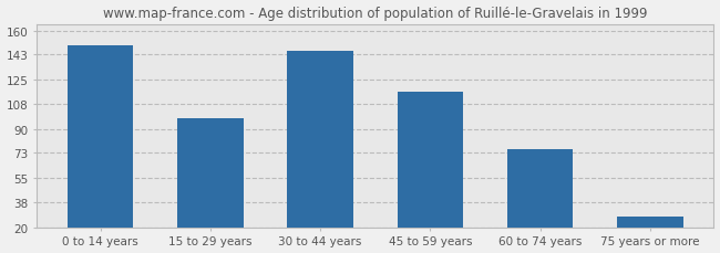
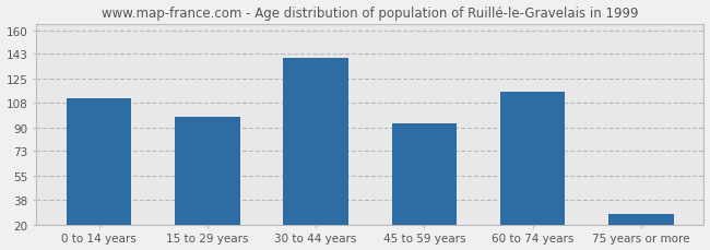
0 to 14 years: 150 -> 111
30 to 44 years: 146 -> 140
45 to 59 years: 117 -> 93
60 to 74 years: 76 -> 116
